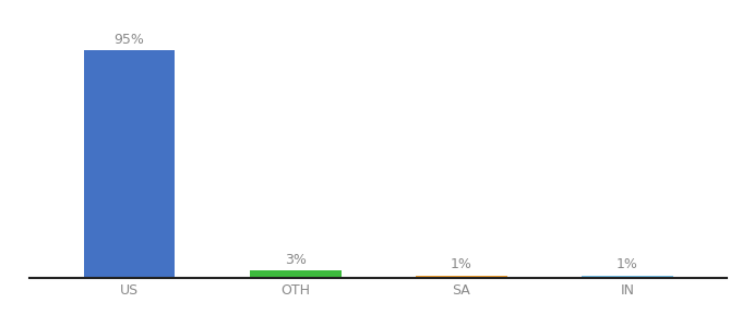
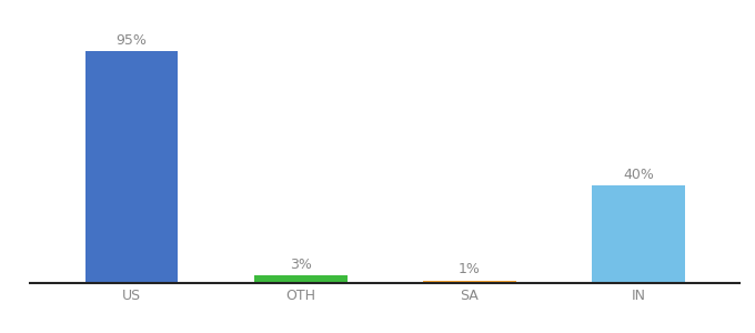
IN: 1% -> 40%
